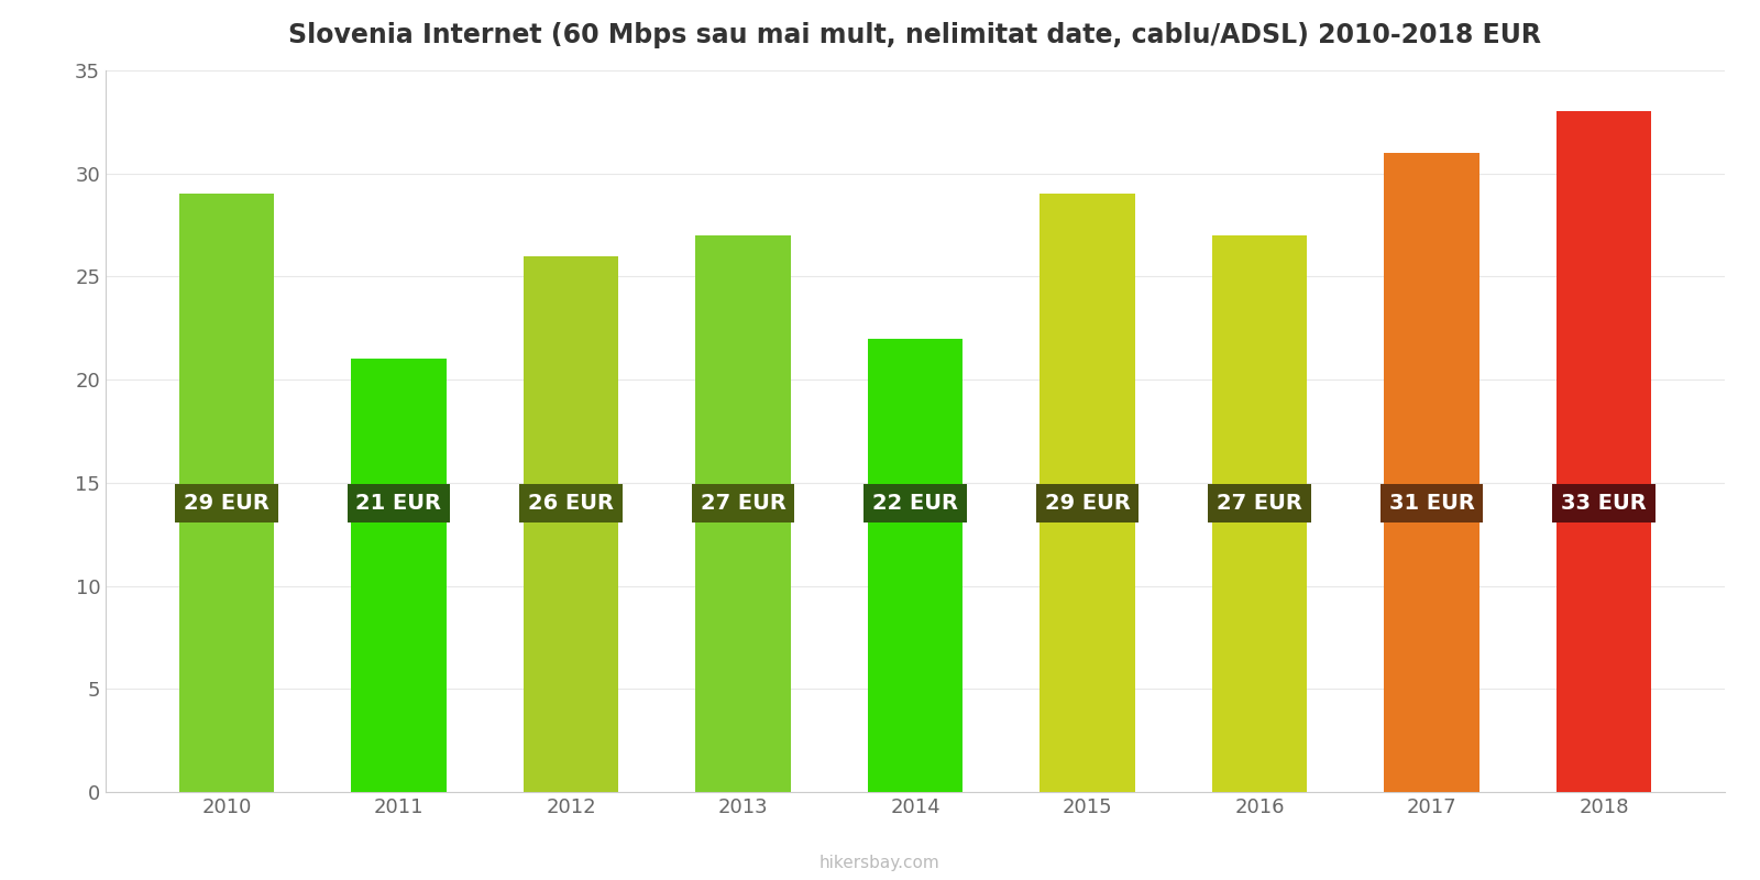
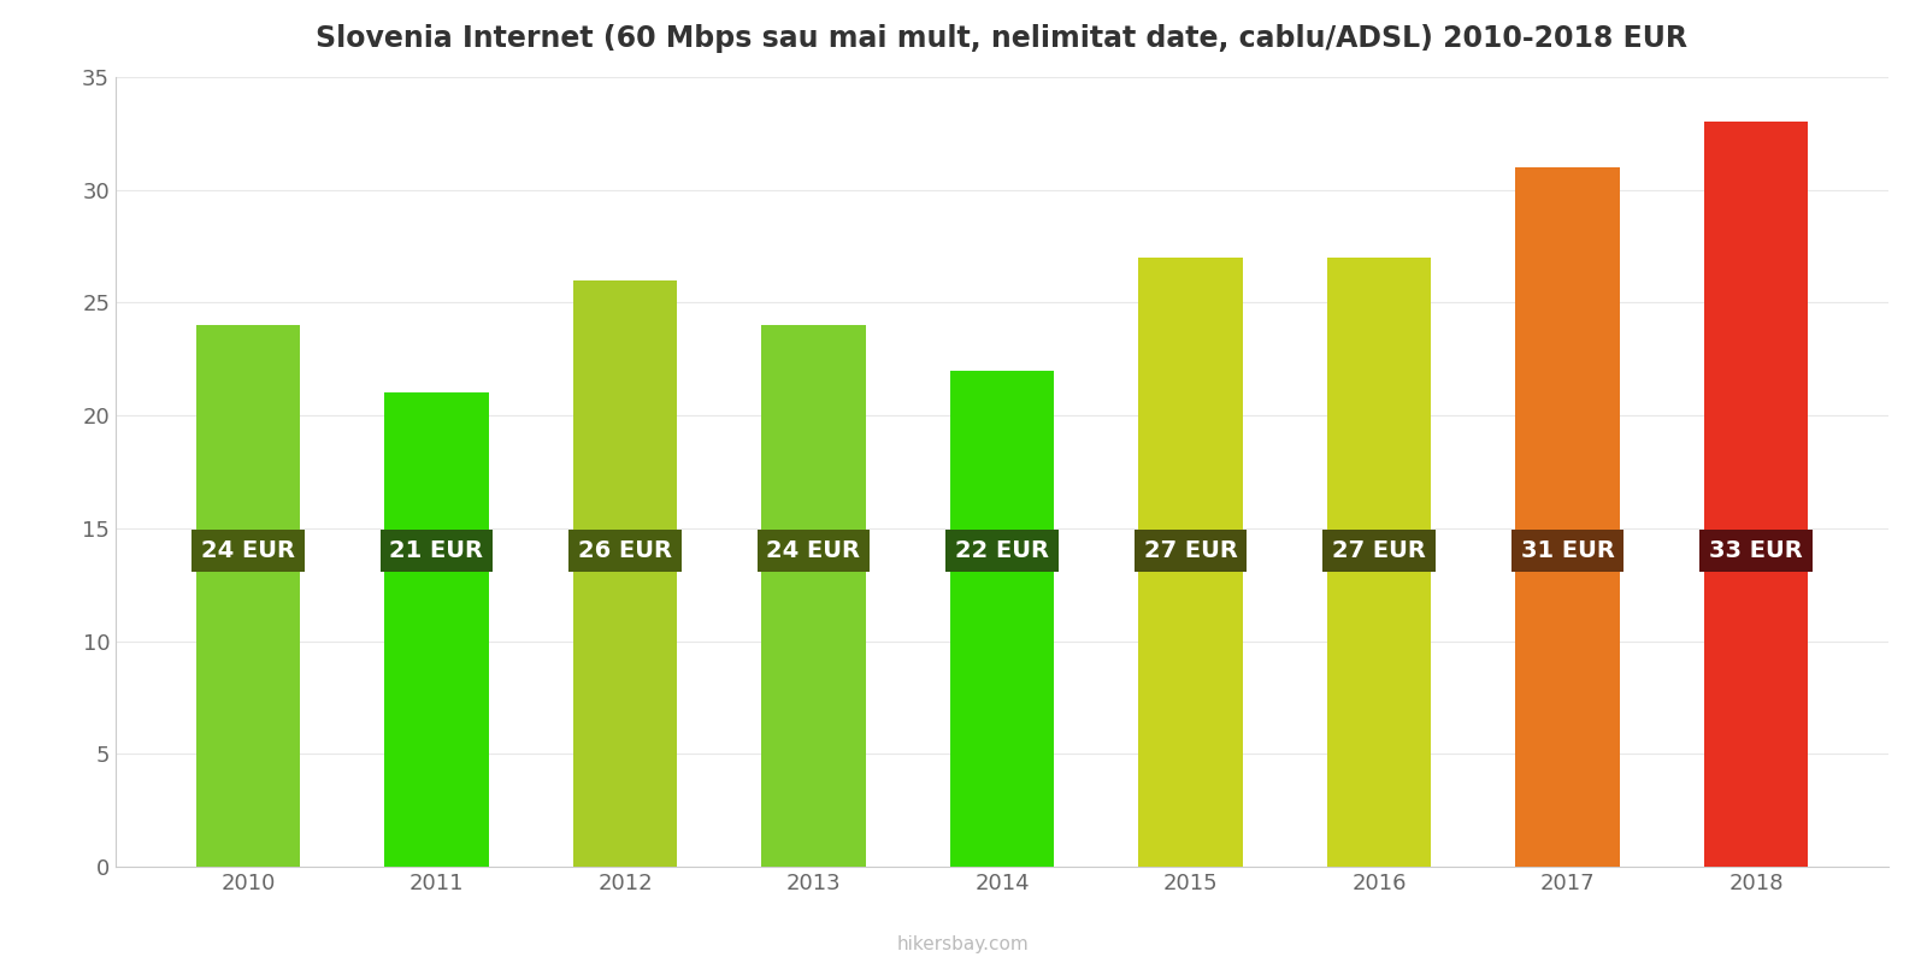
2010: 29 -> 24
2013: 27 -> 24
2015: 29 -> 27
